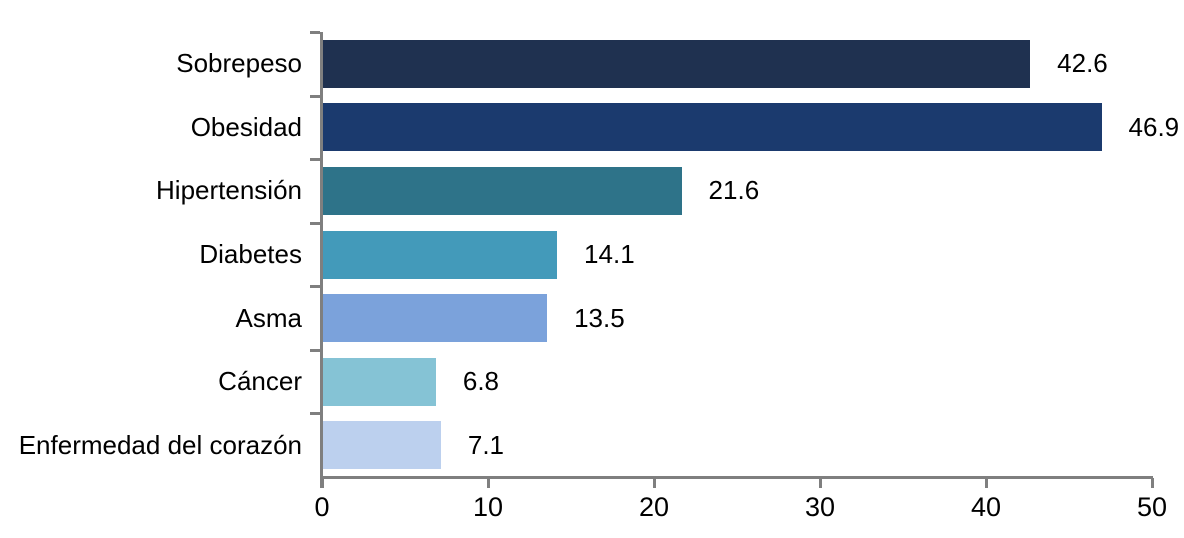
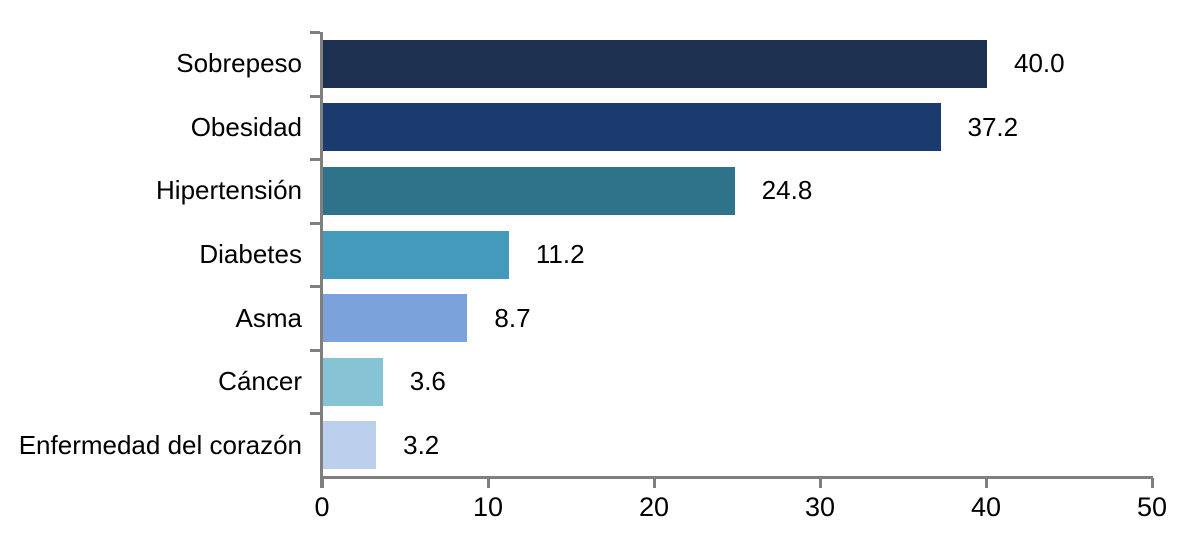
Sobrepeso: 42.6 -> 40.0
Obesidad: 46.9 -> 37.2
Hipertensión: 21.6 -> 24.8
Diabetes: 14.1 -> 11.2
Asma: 13.5 -> 8.7
Cáncer: 6.8 -> 3.6
Enfermedad del corazón: 7.1 -> 3.2
